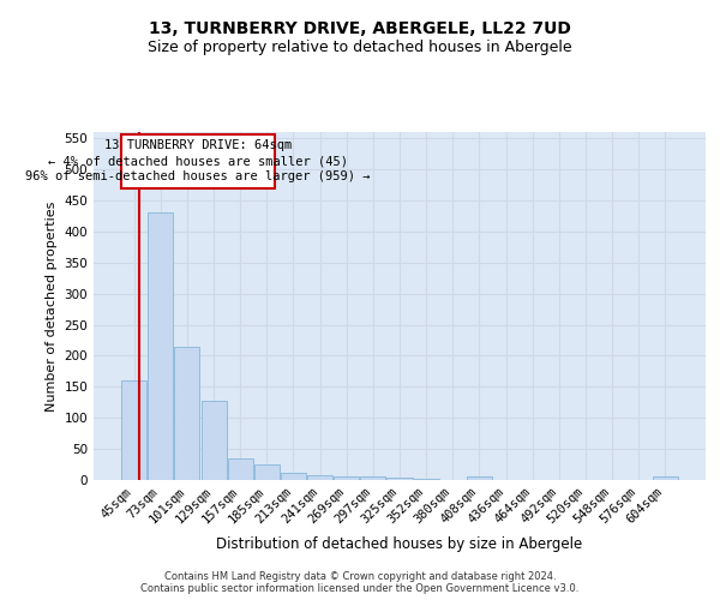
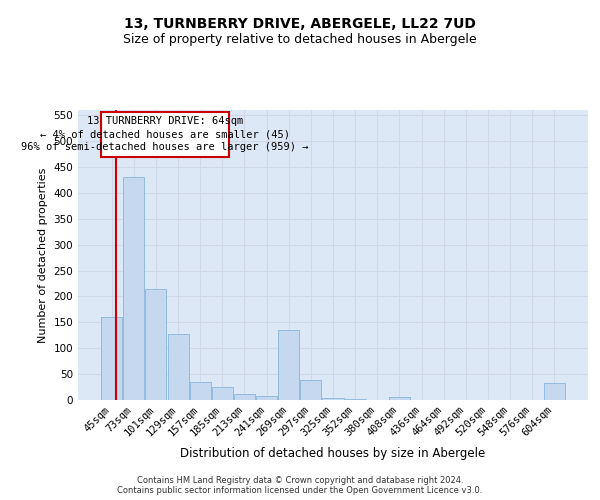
269sqm: 5 -> 136
297sqm: 5 -> 38
604sqm: 5 -> 32
